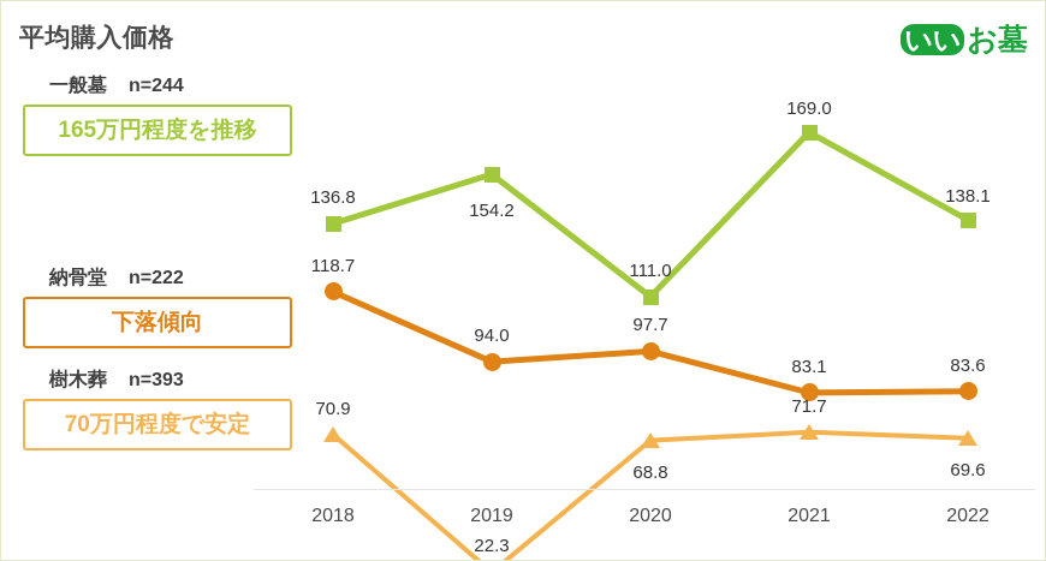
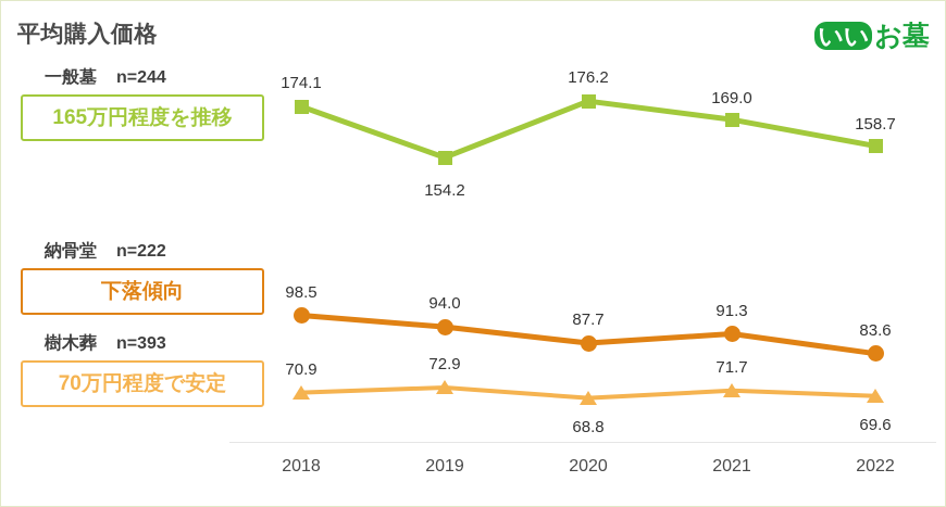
一般墓/2018: 136.8 -> 174.1
納骨堂/2018: 118.7 -> 98.5
樹木葬/2019: 22.3 -> 72.9
一般墓/2020: 111.0 -> 176.2
納骨堂/2020: 97.7 -> 87.7
納骨堂/2021: 83.1 -> 91.3
一般墓/2022: 138.1 -> 158.7
